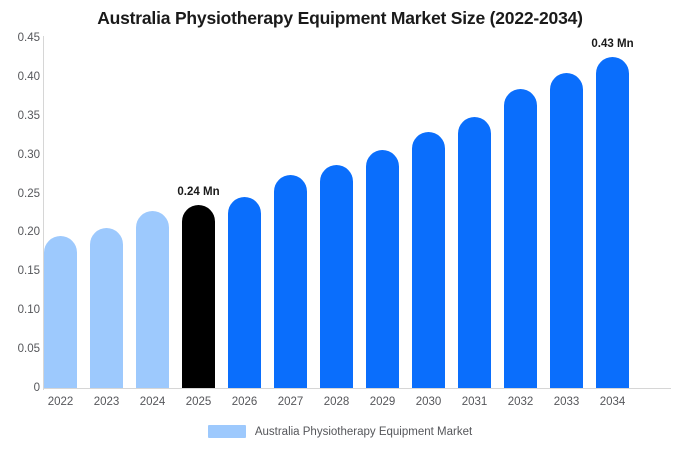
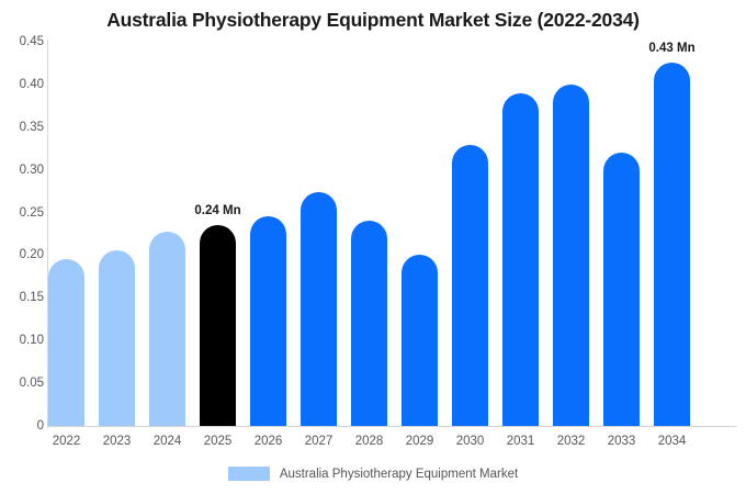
2028: 0.29 -> 0.24
2029: 0.31 -> 0.20
2031: 0.35 -> 0.39
2032: 0.38 -> 0.40
2033: 0.41 -> 0.32
